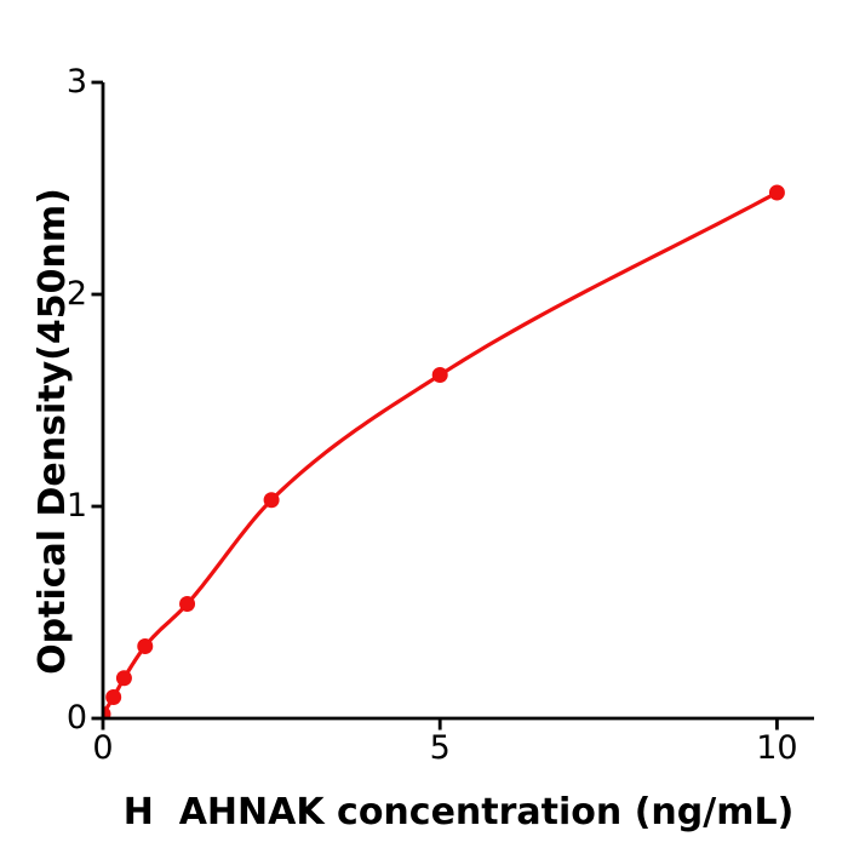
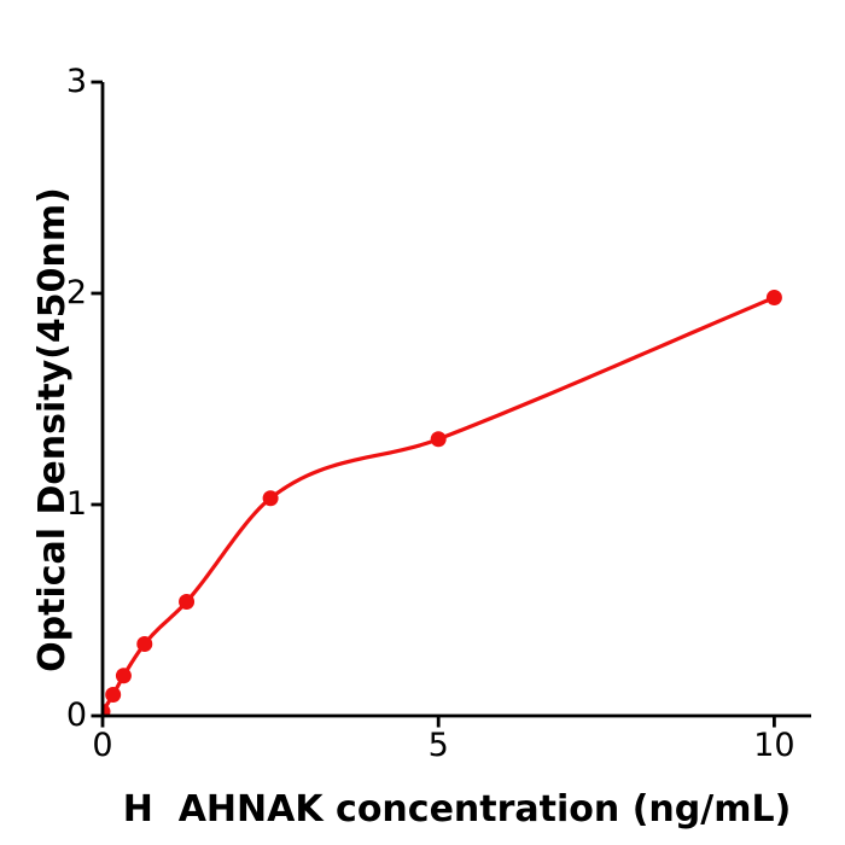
5: 1.62 -> 1.31
10: 2.48 -> 1.98
